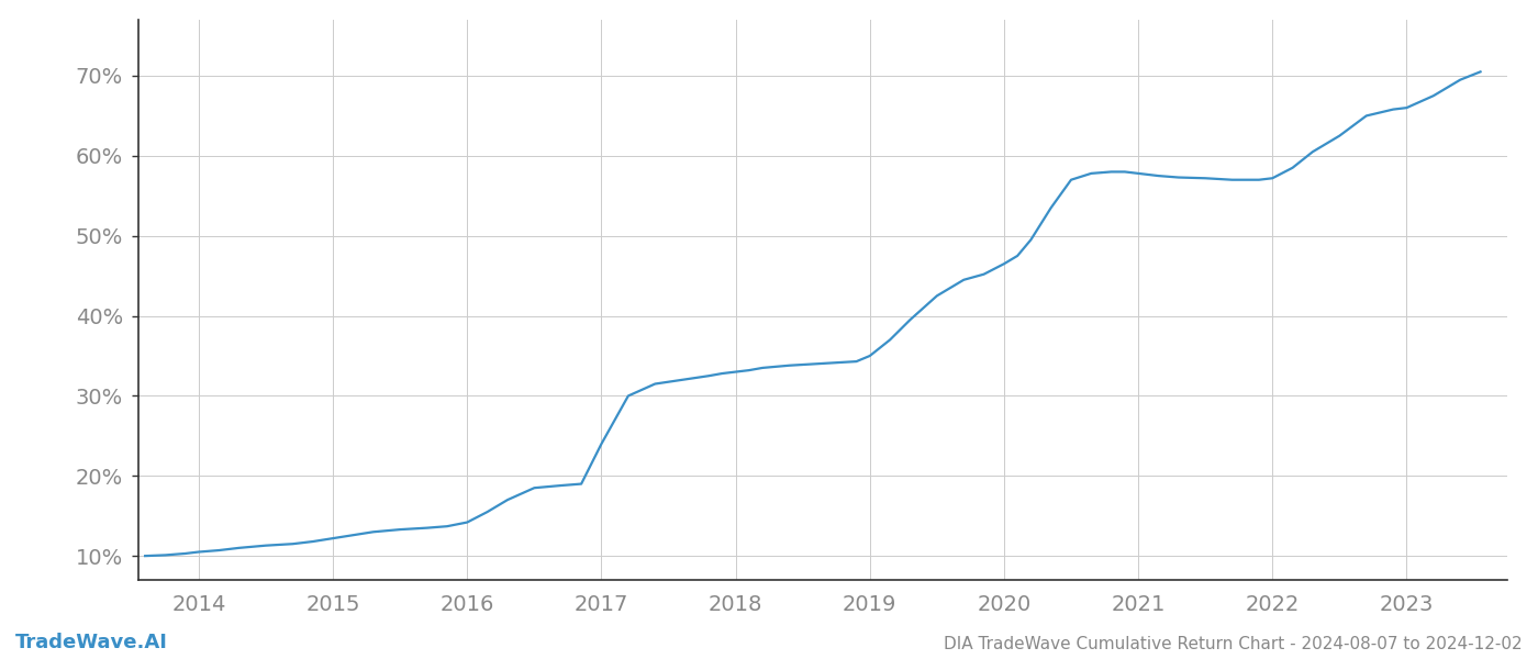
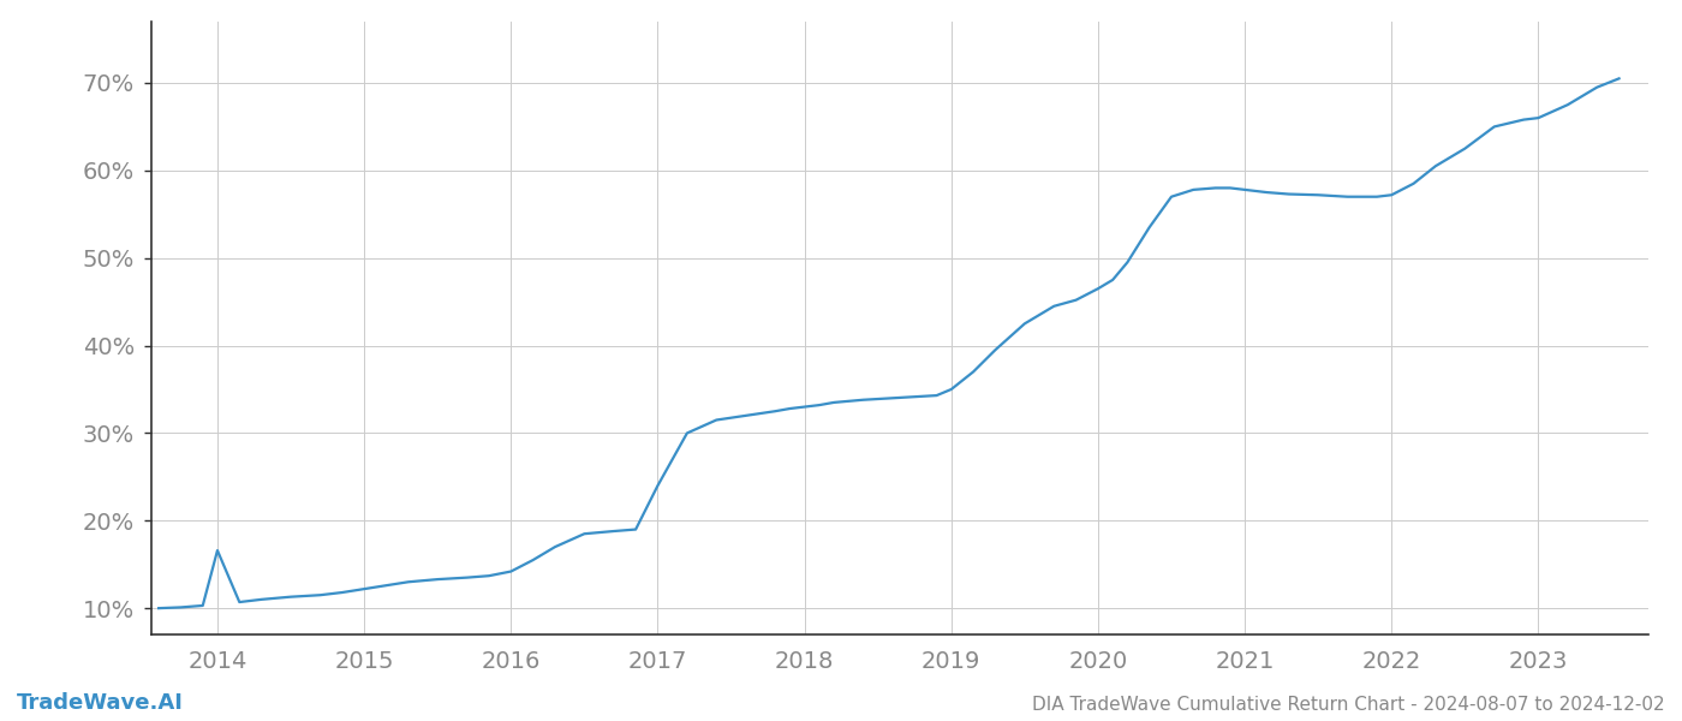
2014: 10.5% -> 16.6%
